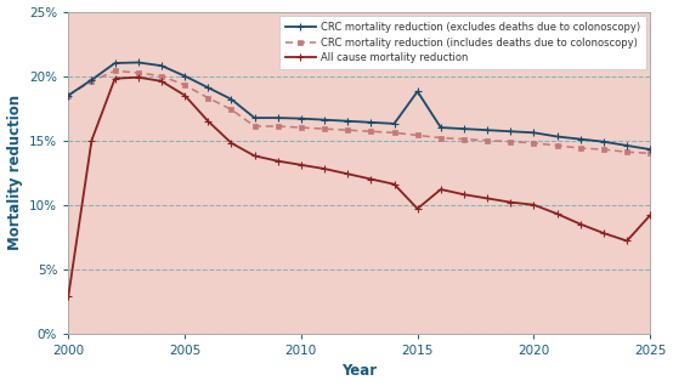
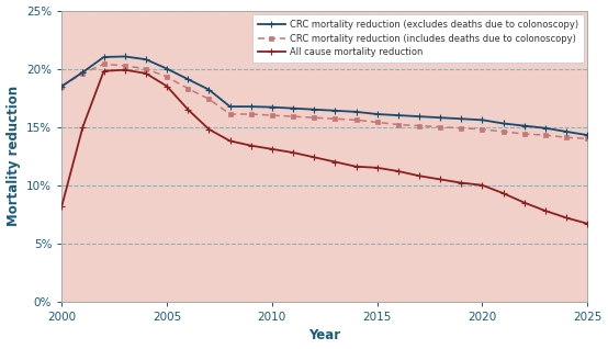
All cause mortality reduction/2000: 2.9% -> 8.2%
CRC mortality reduction (excludes deaths due to colonoscopy)/2015: 18.8% -> 16.1%
All cause mortality reduction/2015: 9.7% -> 11.5%
All cause mortality reduction/2025: 9.2% -> 6.7%
